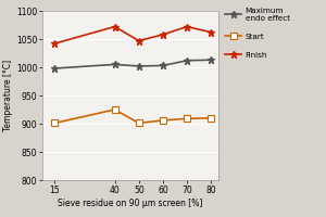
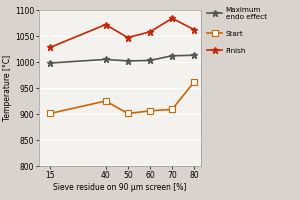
Finish/15: 1042 -> 1028
Finish/70: 1072 -> 1084
Start/80: 910 -> 962
